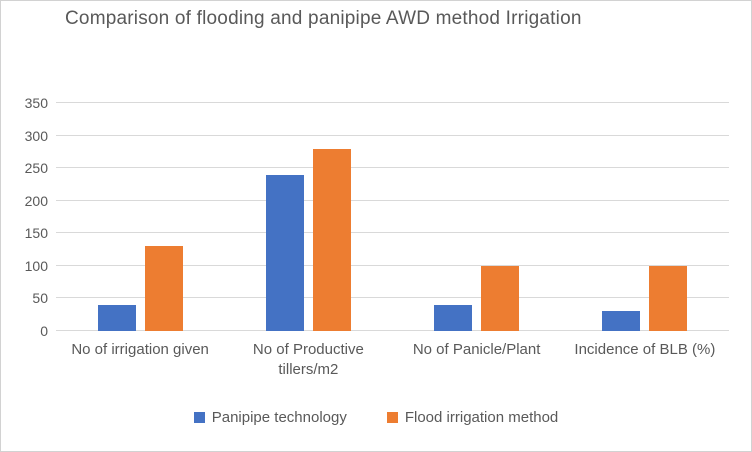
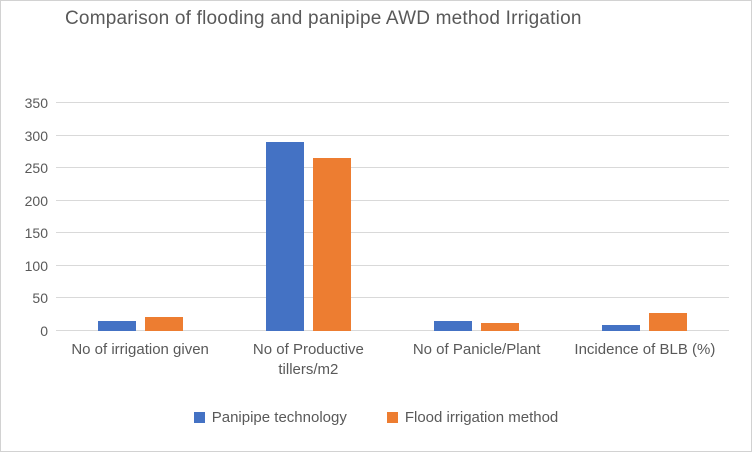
Panipipe technology/No of irrigation given: 40 -> 20
Flood irrigation method/No of irrigation given: 130 -> 20
Panipipe technology/No of Productive tillers/m2: 240 -> 290
Flood irrigation method/No of Productive tillers/m2: 280 -> 260
Panipipe technology/No of Panicle/Plant: 40 -> 20
Flood irrigation method/No of Panicle/Plant: 100 -> 10
Panipipe technology/Incidence of BLB (%): 30 -> 10
Flood irrigation method/Incidence of BLB (%): 100 -> 30
